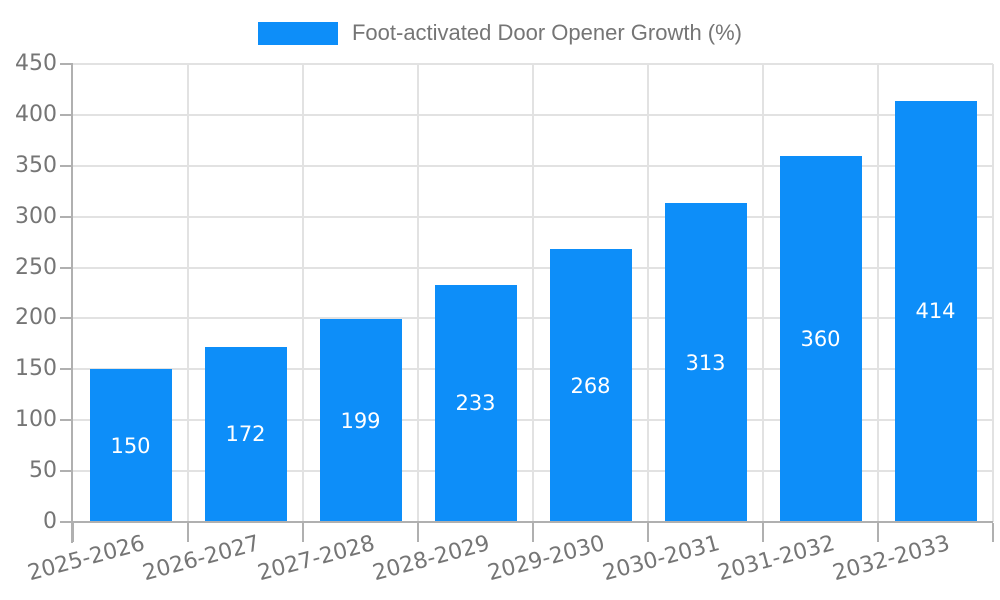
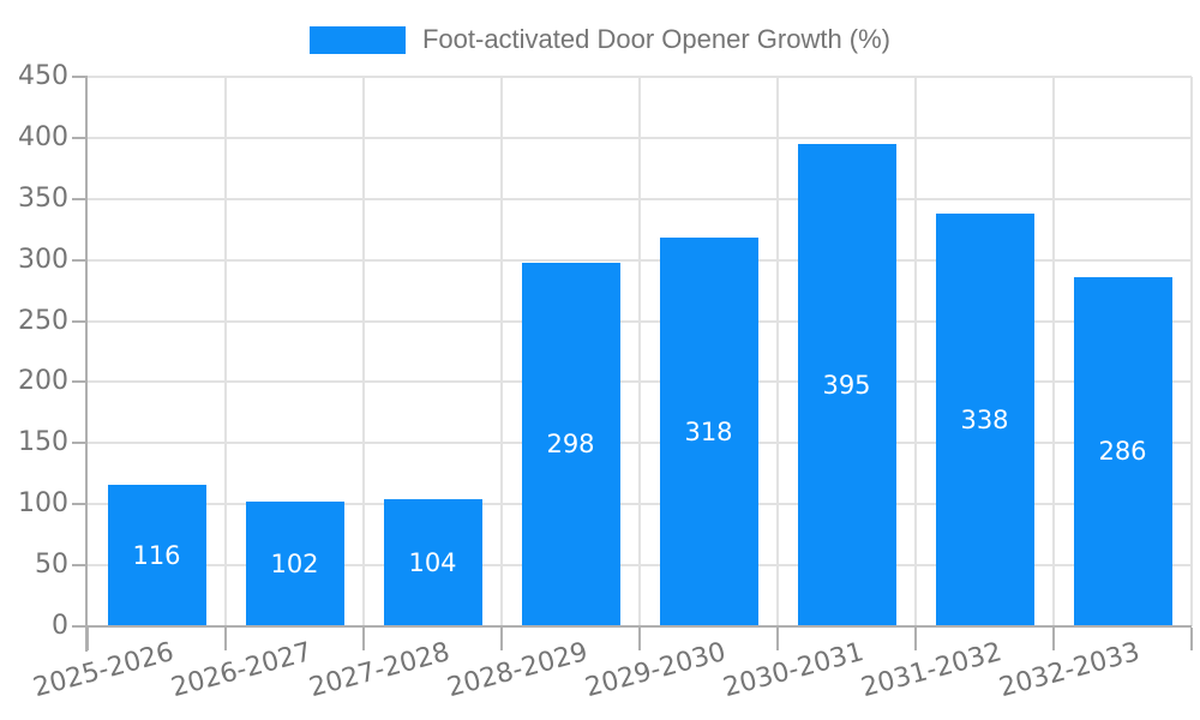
2025-2026: 150 -> 116
2026-2027: 172 -> 102
2027-2028: 199 -> 104
2028-2029: 233 -> 298
2029-2030: 268 -> 318
2030-2031: 313 -> 395
2031-2032: 360 -> 338
2032-2033: 414 -> 286
